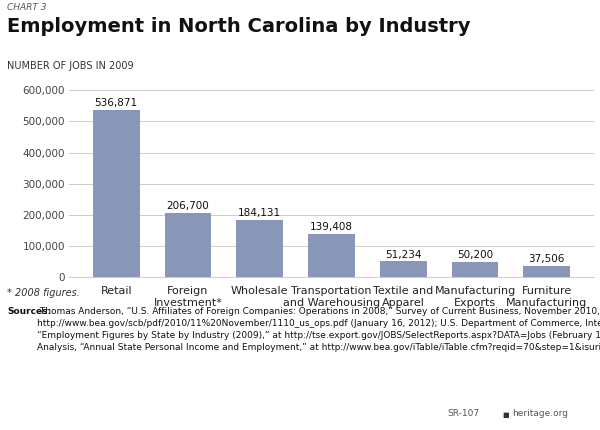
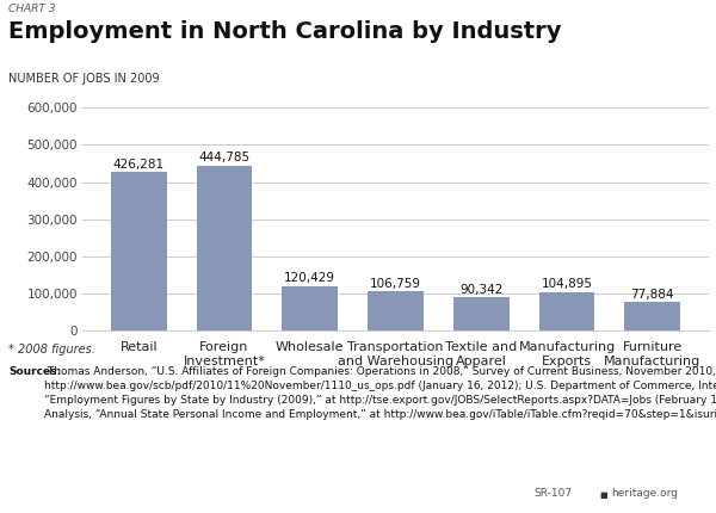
Retail: 536,871 -> 426,281
Foreign Investment*: 206,700 -> 444,785
Wholesale: 184,131 -> 120,429
Transportation and Warehousing: 139,408 -> 106,759
Textile and Apparel: 51,234 -> 90,342
Manufacturing Exports: 50,200 -> 104,895
Furniture Manufacturing: 37,506 -> 77,884
